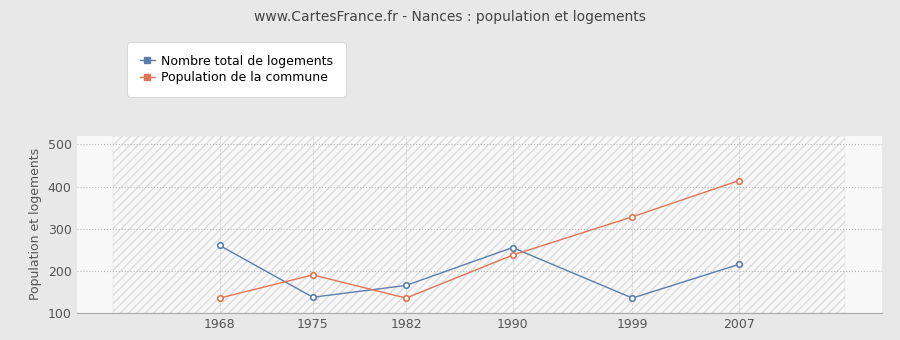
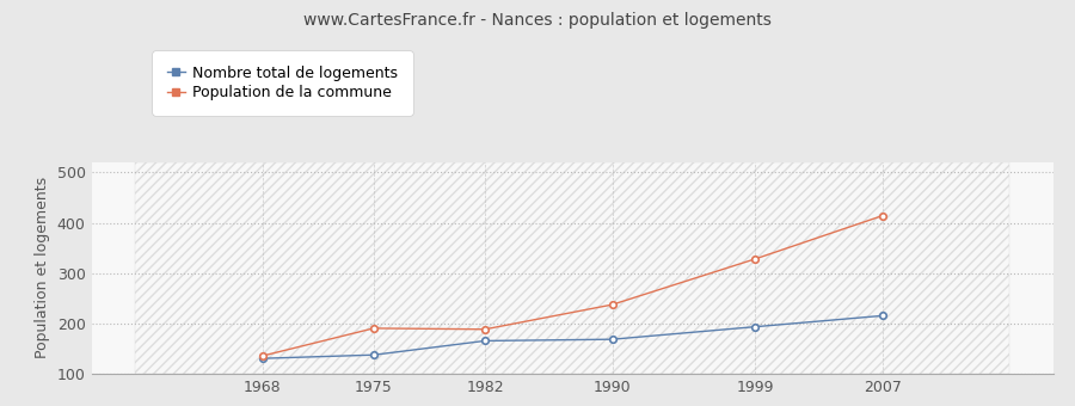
Nombre total de logements/1968: 260 -> 130
Population de la commune/1982: 135 -> 188
Nombre total de logements/1990: 255 -> 168
Nombre total de logements/1999: 135 -> 193
